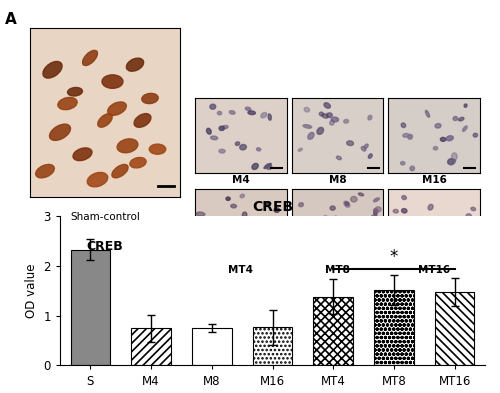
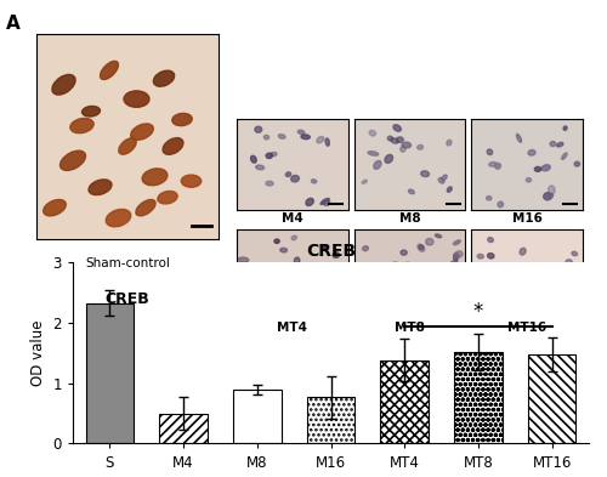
M4: 0.75 -> 0.50
M8: 0.75 -> 0.90
